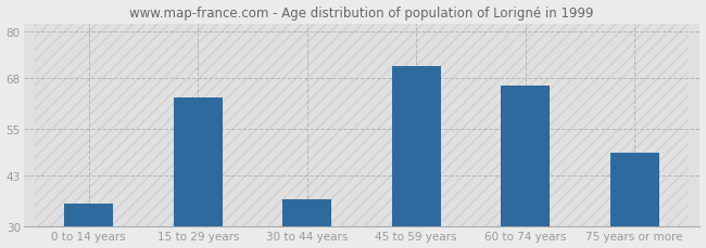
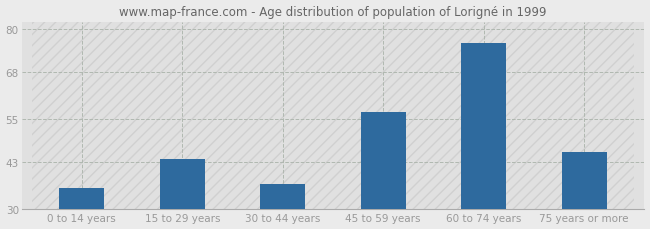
15 to 29 years: 63 -> 44
45 to 59 years: 71 -> 57
60 to 74 years: 66 -> 76
75 years or more: 49 -> 46
